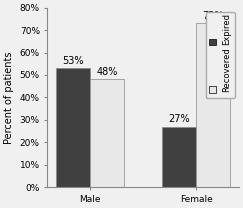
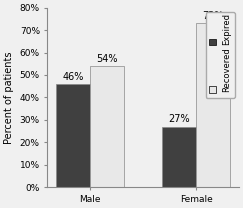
Expired/Male: 53% -> 46%
Recovered/Male: 48% -> 54%
